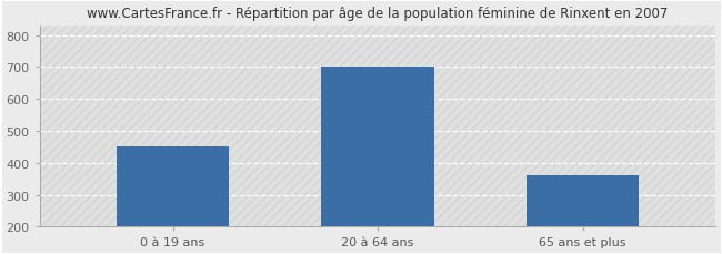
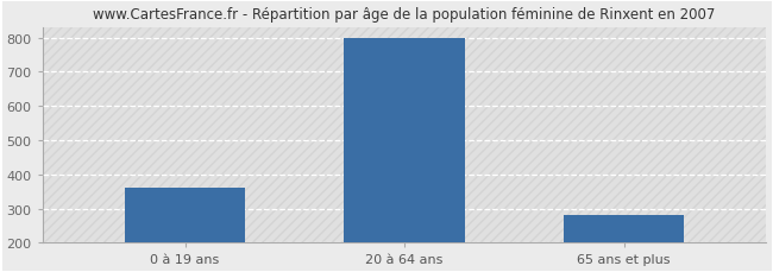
0 à 19 ans: 450 -> 360
20 à 64 ans: 700 -> 800
65 ans et plus: 360 -> 280
